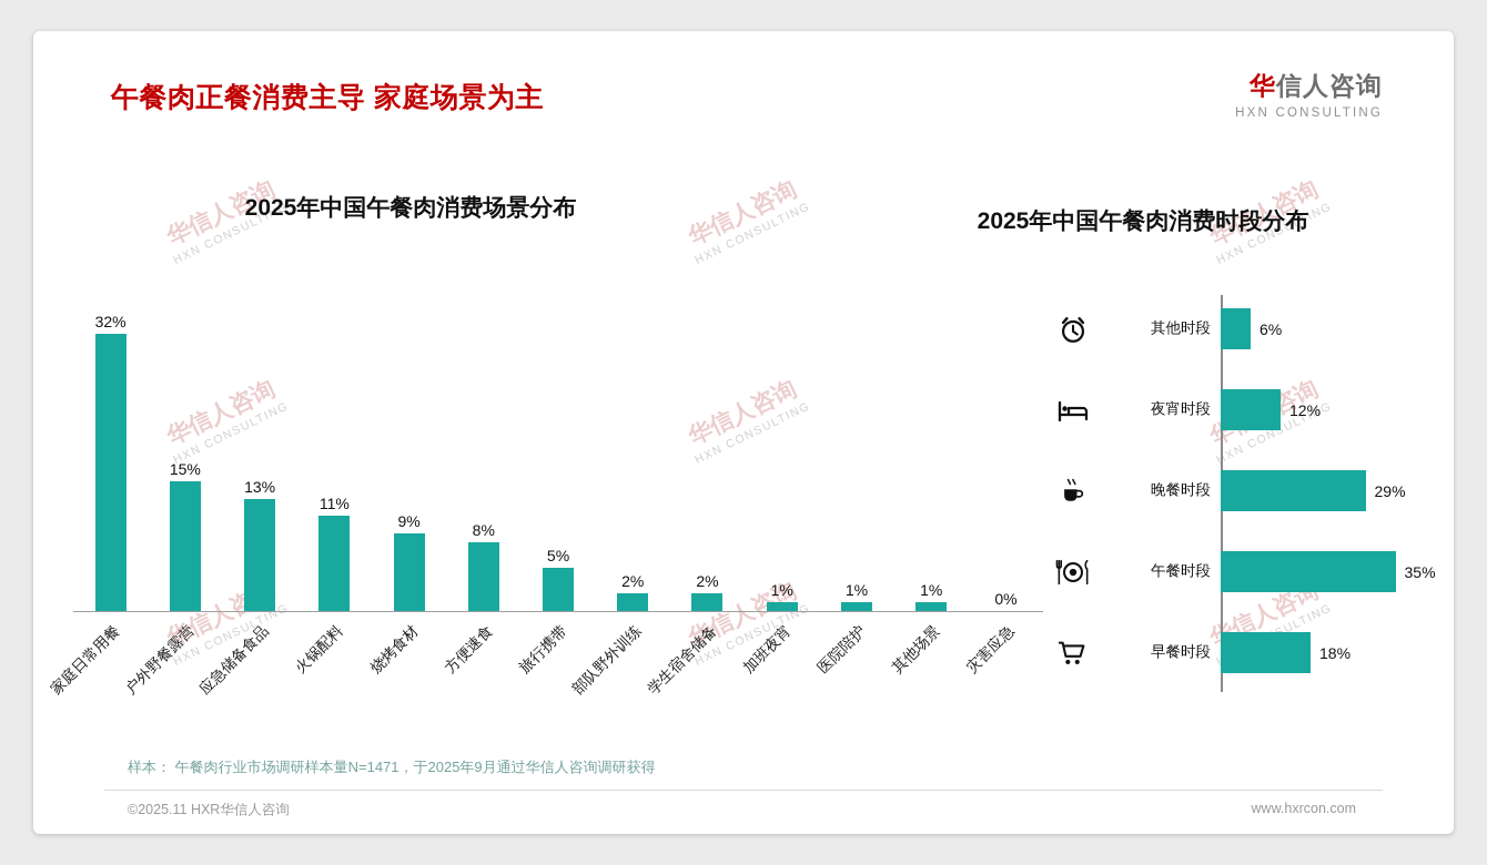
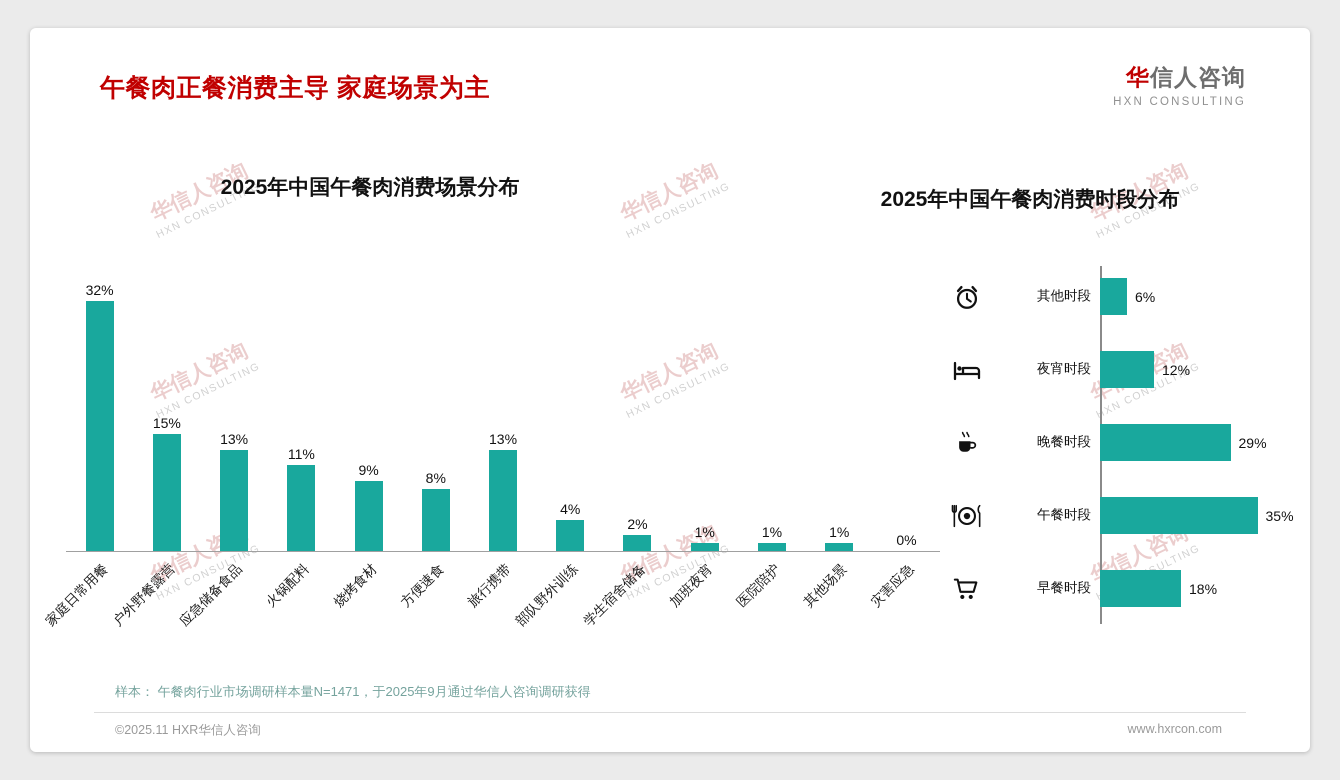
2025年中国午餐肉消费场景分布/旅行携带: 5% -> 13%
2025年中国午餐肉消费场景分布/部队野外训练: 2% -> 4%
